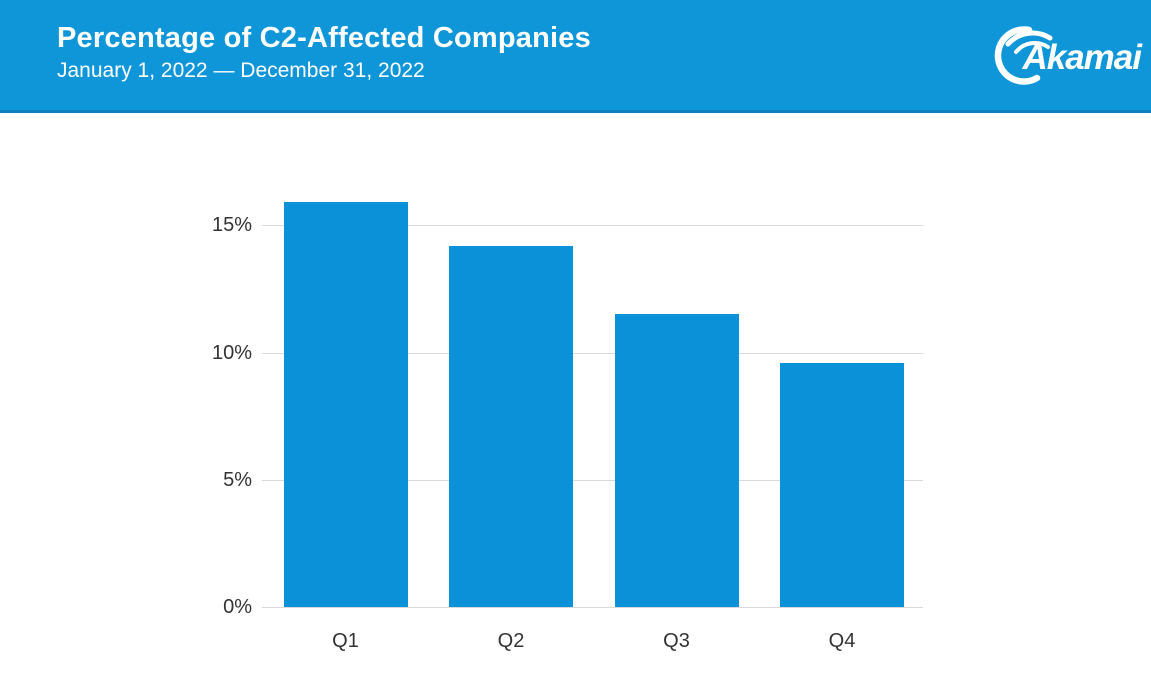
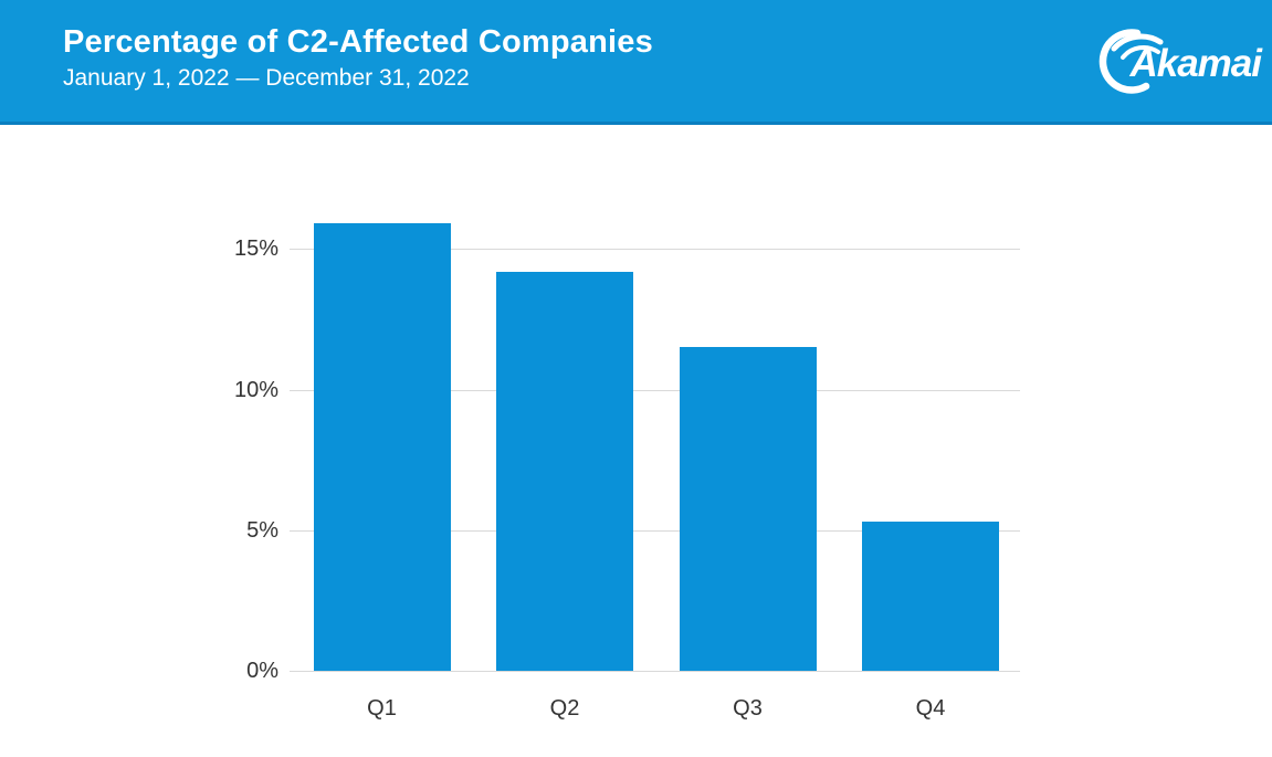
Q4: 9.6% -> 5.3%
